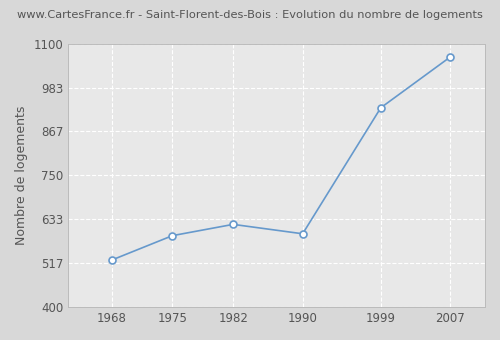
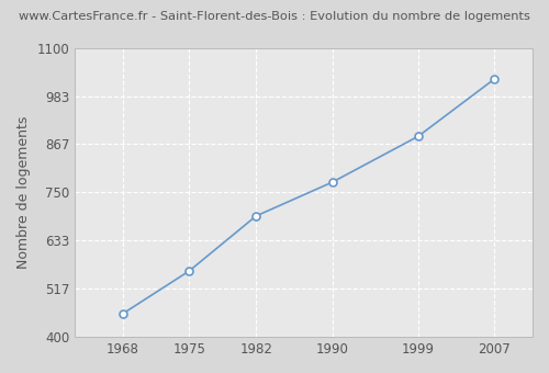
1968: 525 -> 456
1975: 590 -> 560
1982: 620 -> 693
1990: 595 -> 775
1999: 930 -> 886
2007: 1065 -> 1025
